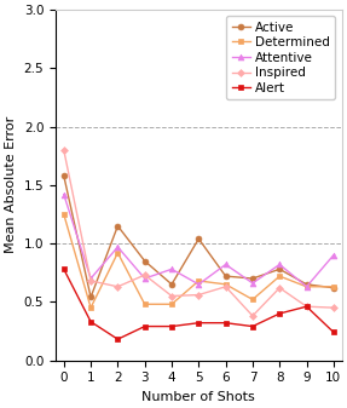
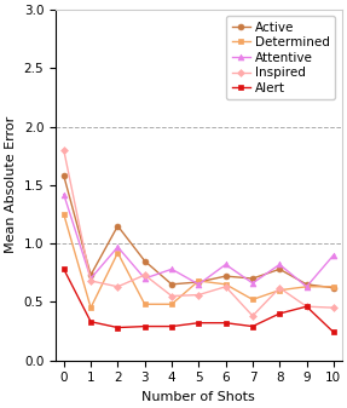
Active/1: 0.54 -> 0.73
Alert/2: 0.18 -> 0.28
Active/5: 1.04 -> 0.67
Determined/8: 0.72 -> 0.60
